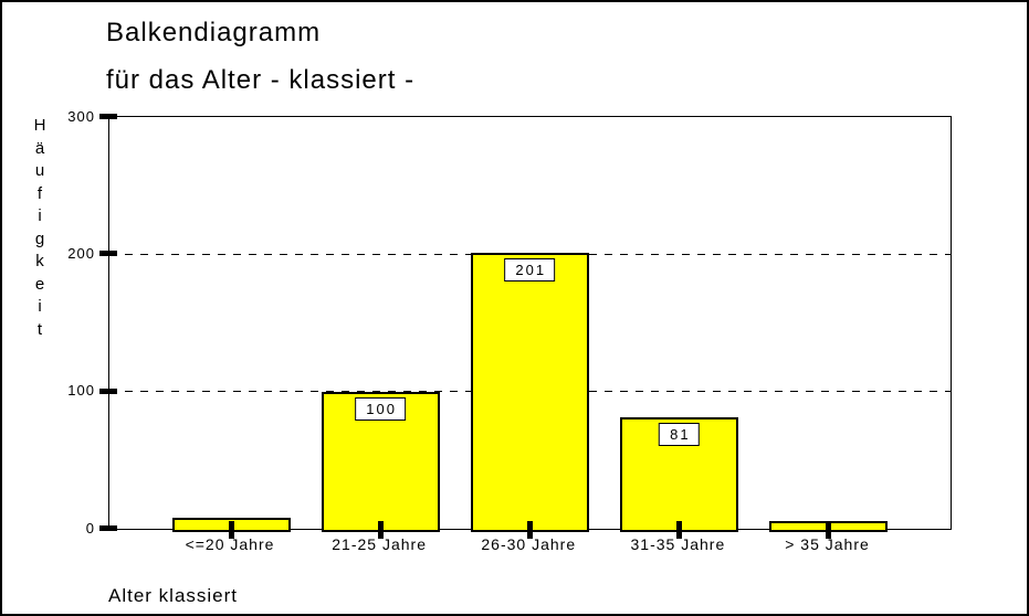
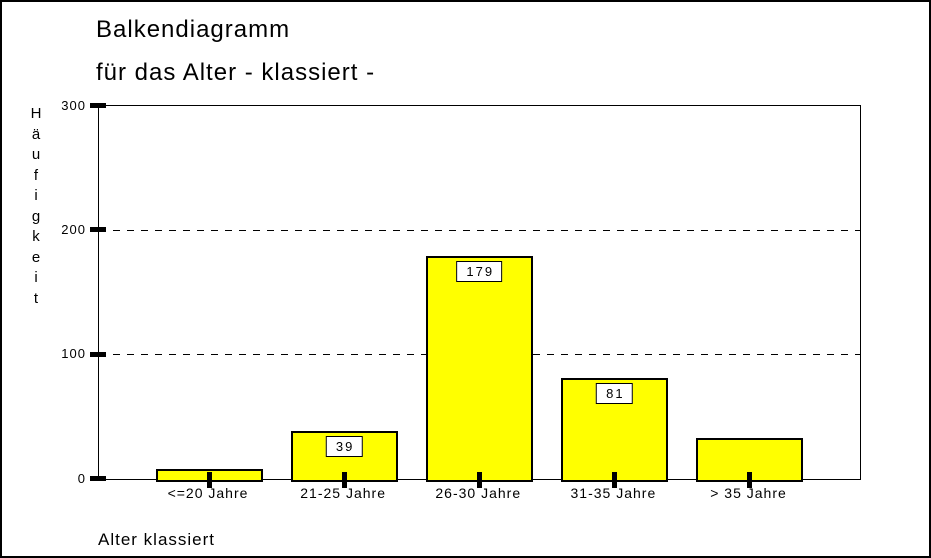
21-25 Jahre: 100 -> 39
26-30 Jahre: 201 -> 179
> 35 Jahre: 6 -> 33
